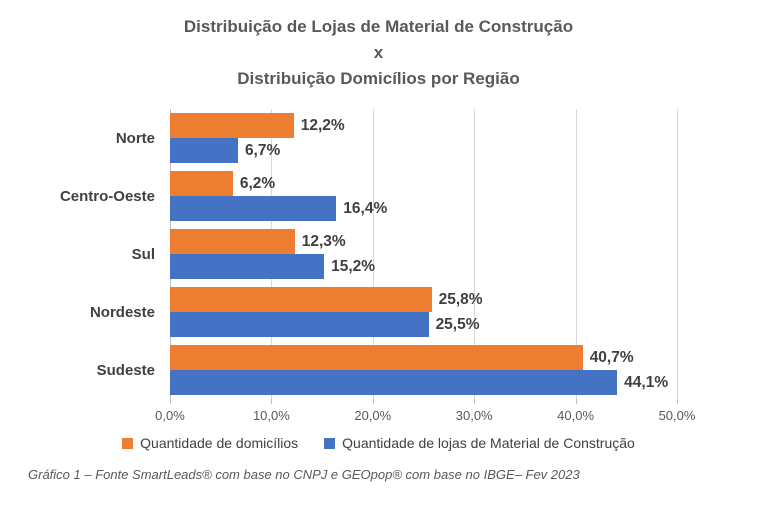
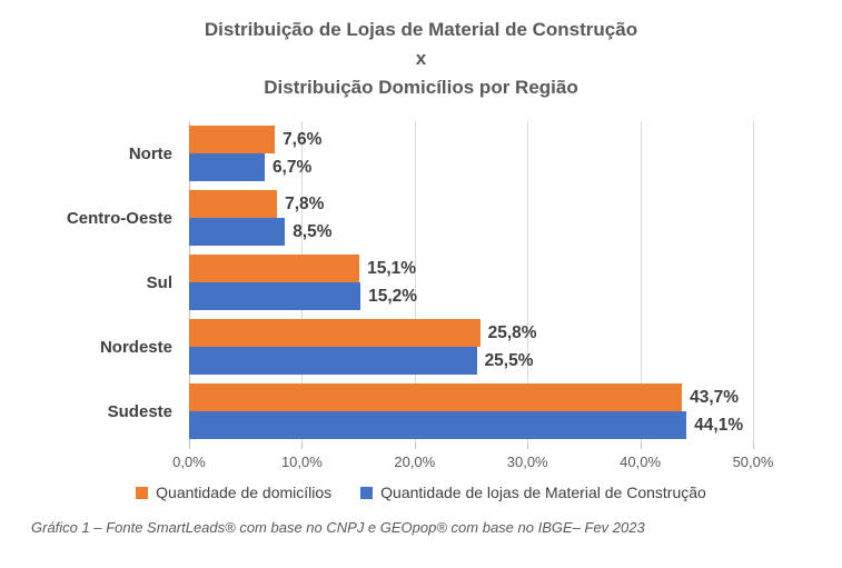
Quantidade de domicílios/Norte: 12,2% -> 7,6%
Quantidade de domicílios/Centro-Oeste: 6,2% -> 7,8%
Quantidade de lojas de Material de Construção/Centro-Oeste: 16,4% -> 8,5%
Quantidade de domicílios/Sul: 12,3% -> 15,1%
Quantidade de domicílios/Sudeste: 40,7% -> 43,7%
